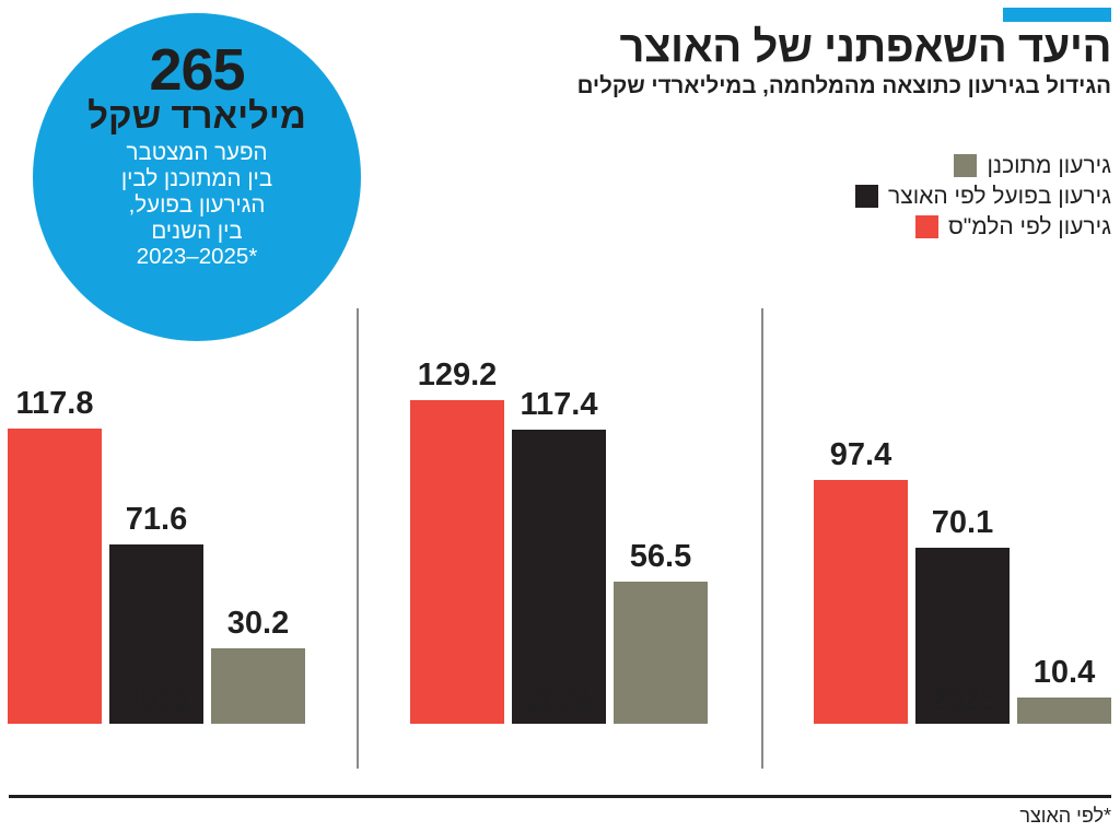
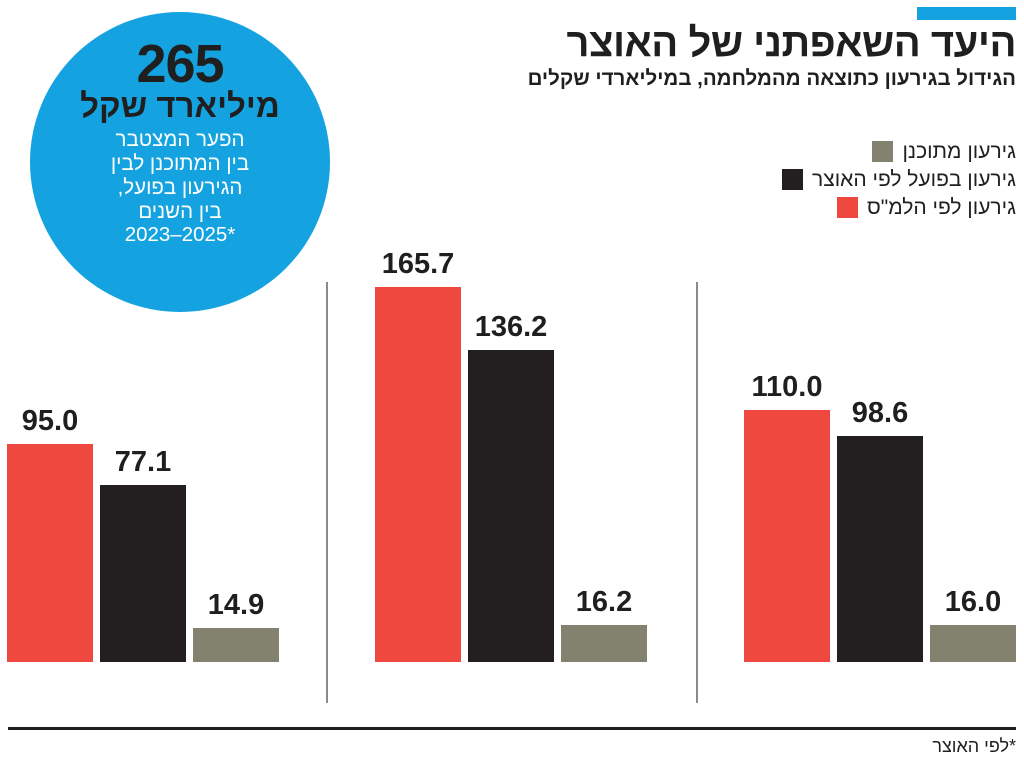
גירעון מתוכנן/2023: 30.2 -> 14.9
גירעון בפועל לפי האוצר/2023: 71.6 -> 77.1
גירעון לפי הלמ"ס/2023: 117.8 -> 95.0
גירעון מתוכנן/2024: 56.5 -> 16.2
גירעון בפועל לפי האוצר/2024: 117.4 -> 136.2
גירעון לפי הלמ"ס/2024: 129.2 -> 165.7
גירעון מתוכנן/2025: 10.4 -> 16.0
גירעון בפועל לפי האוצר/2025: 70.1 -> 98.6
גירעון לפי הלמ"ס/2025: 97.4 -> 110.0
